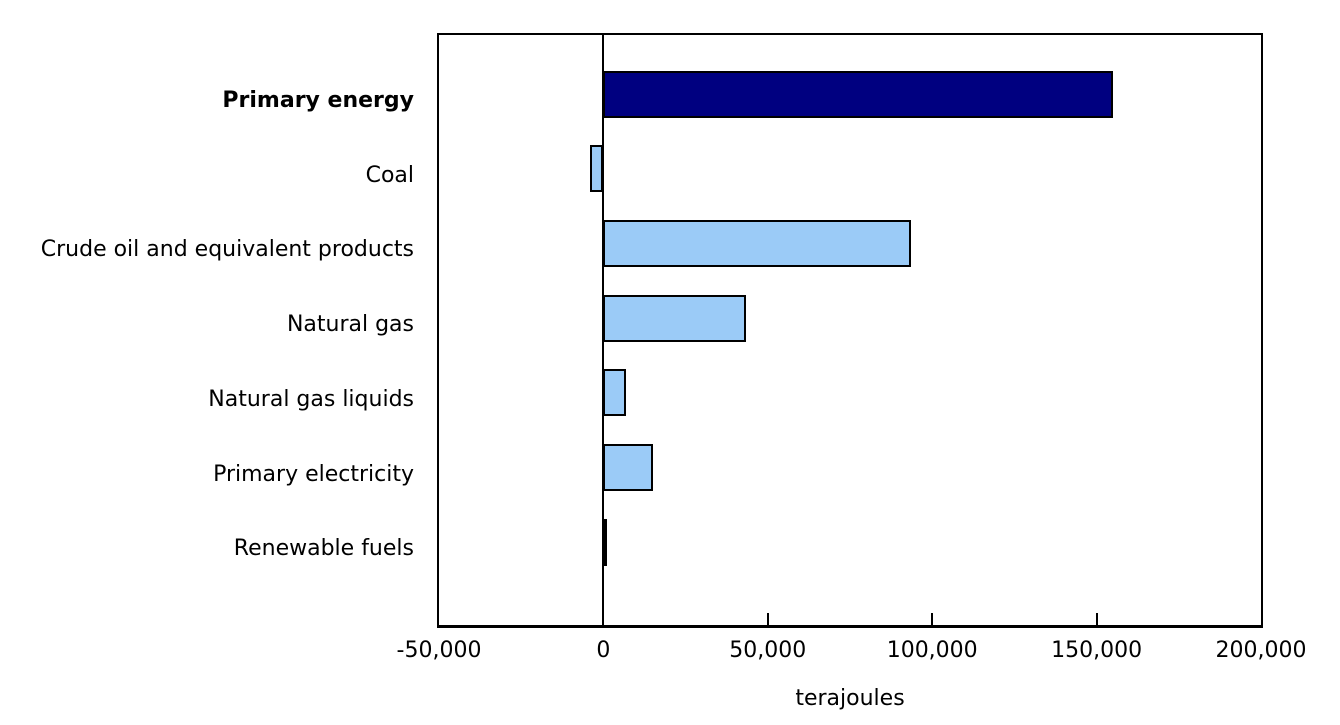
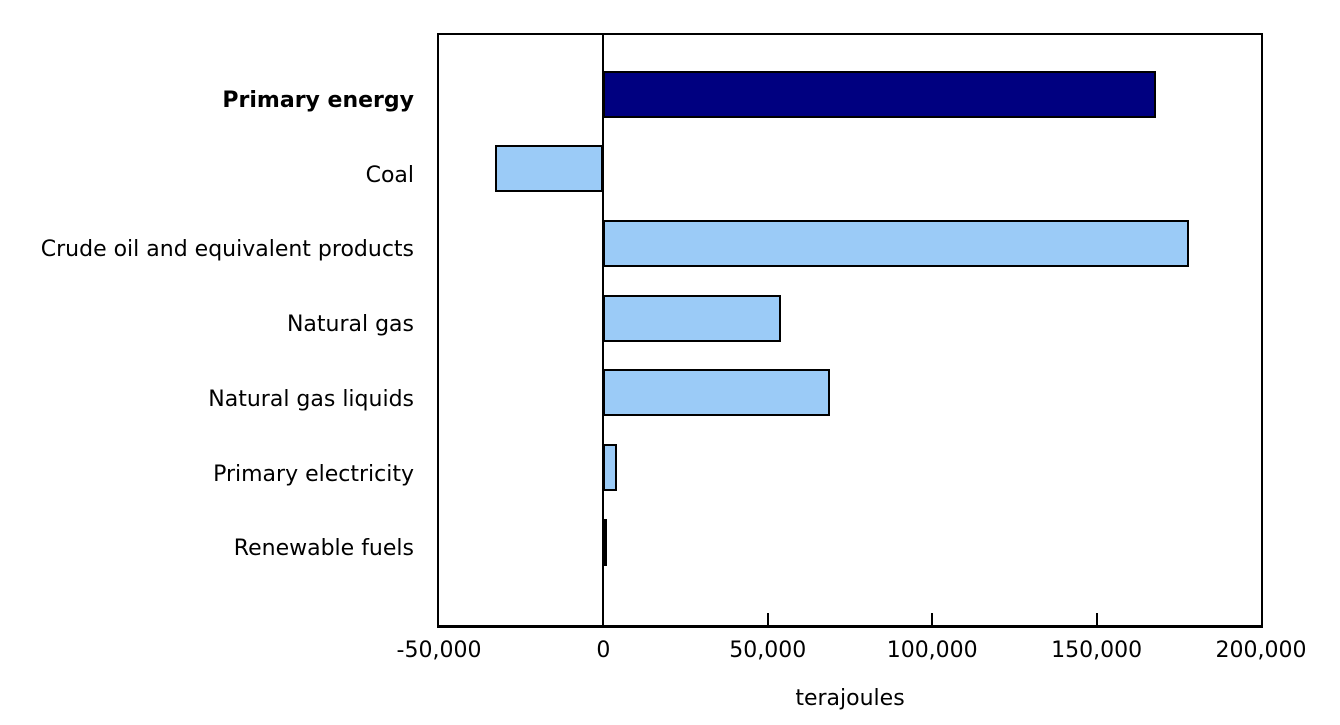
Primary energy: 155000 -> 168000
Coal: -4000 -> -33000
Crude oil and equivalent products: 94000 -> 178000
Natural gas: 44000 -> 54000
Natural gas liquids: 7000 -> 69000
Primary electricity: 15000 -> 4000
